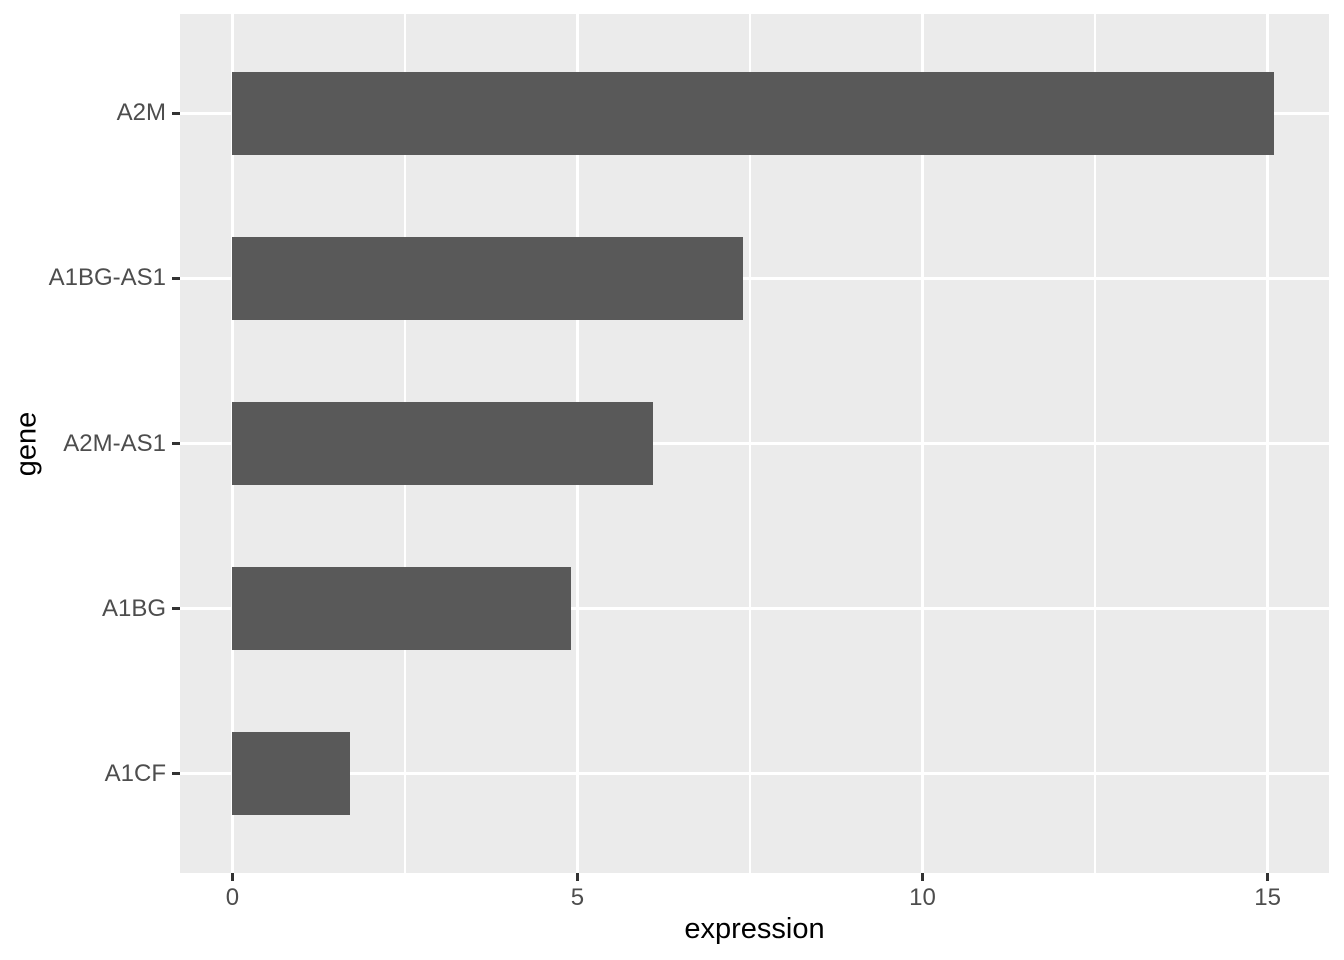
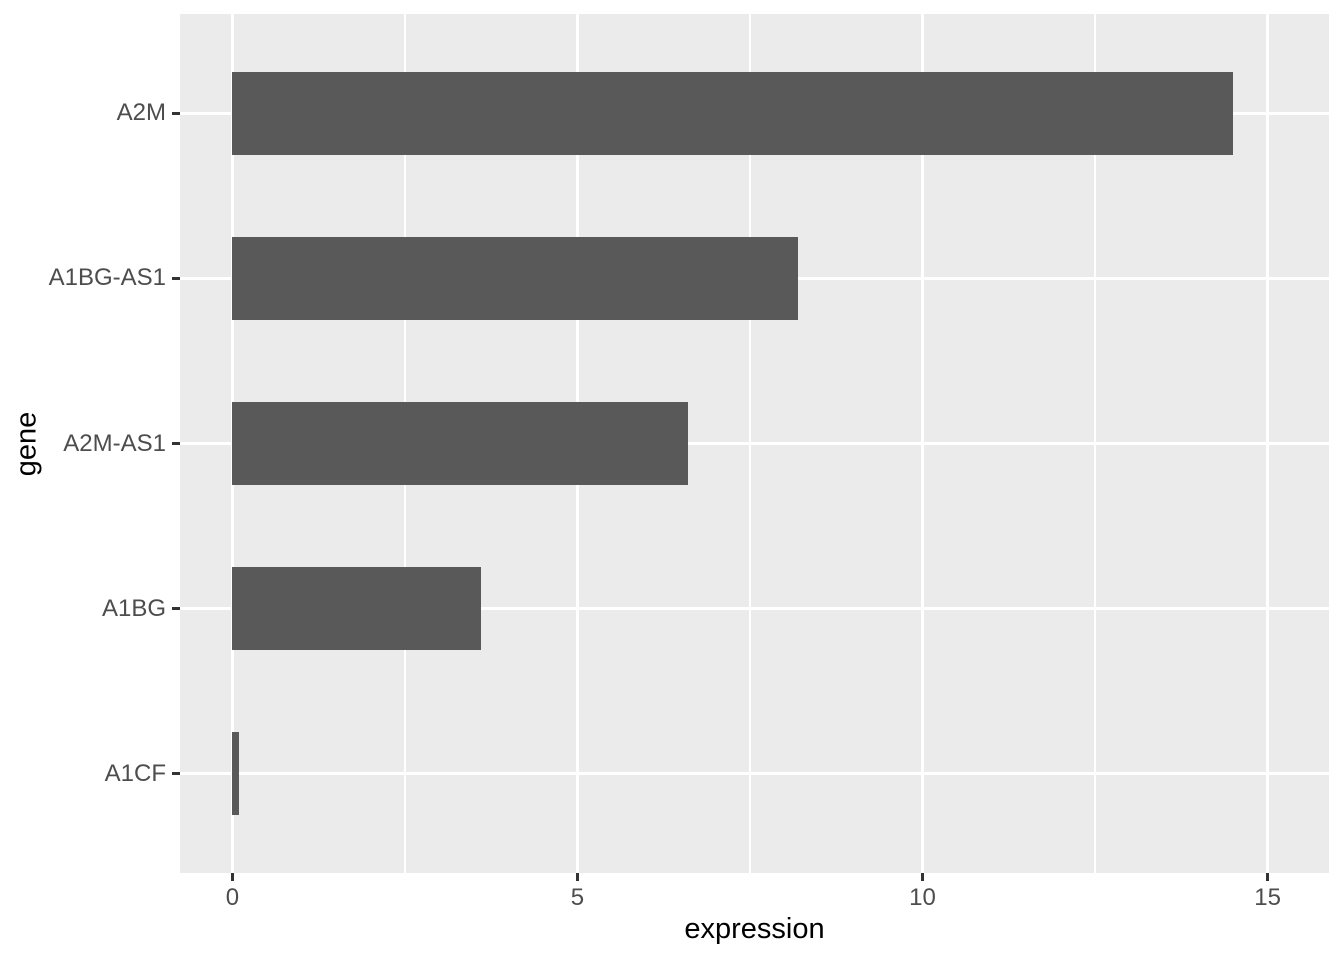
A2M: 15.1 -> 14.5
A1BG-AS1: 7.4 -> 8.2
A2M-AS1: 6.1 -> 6.6
A1BG: 4.9 -> 3.6
A1CF: 1.7 -> 0.1
